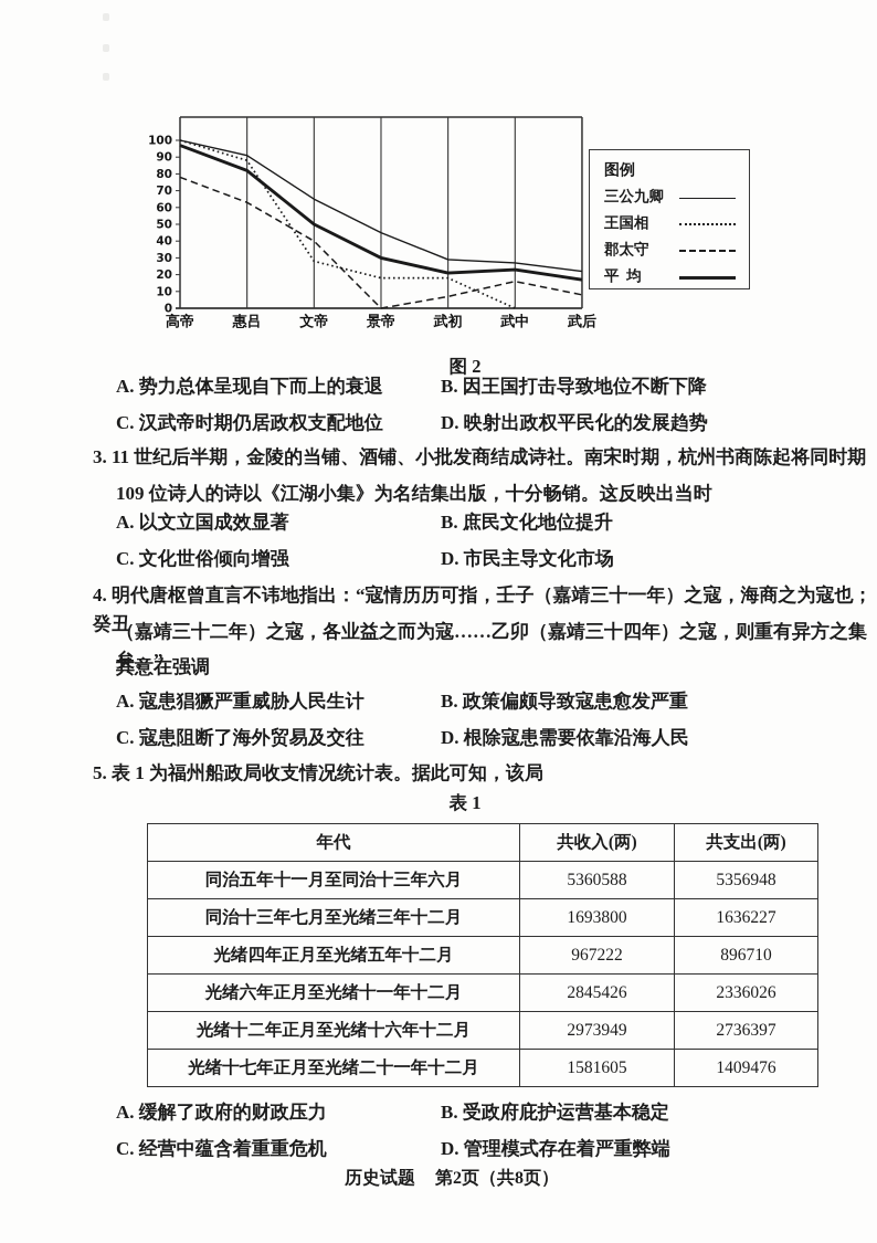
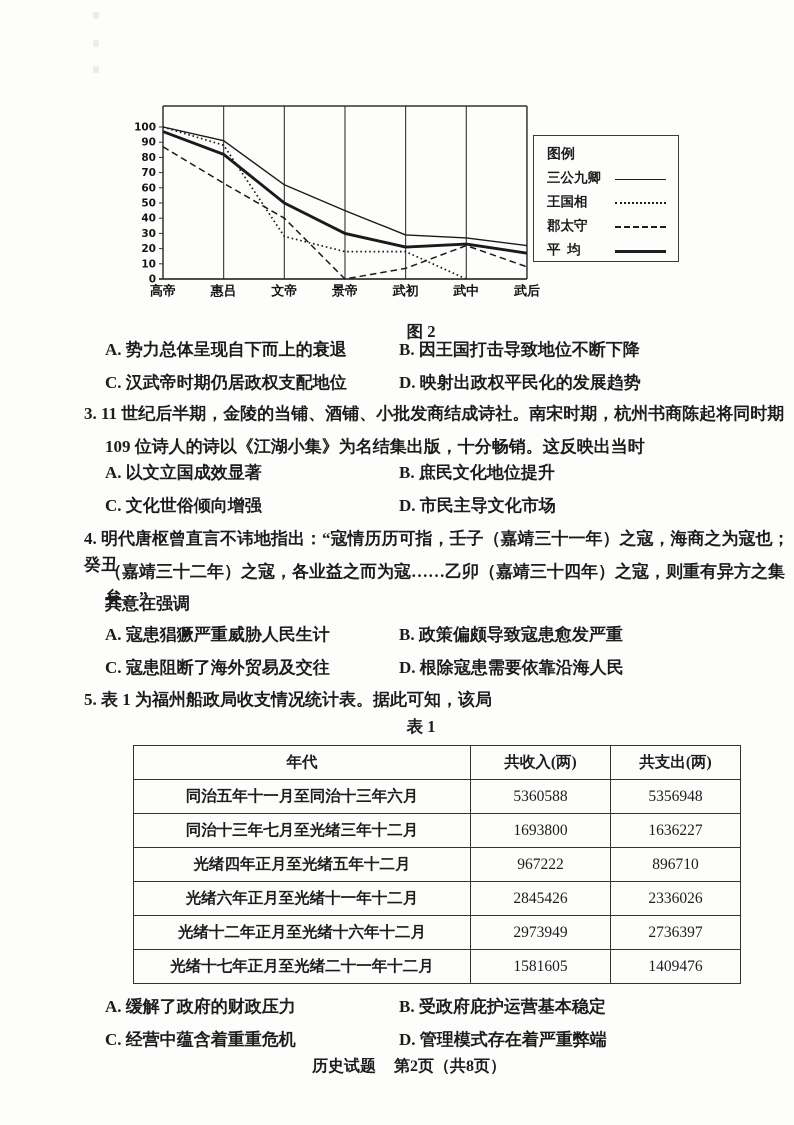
郡太守/高帝: 78 -> 87
三公九卿/文帝: 65 -> 62
郡太守/武中: 16 -> 22
